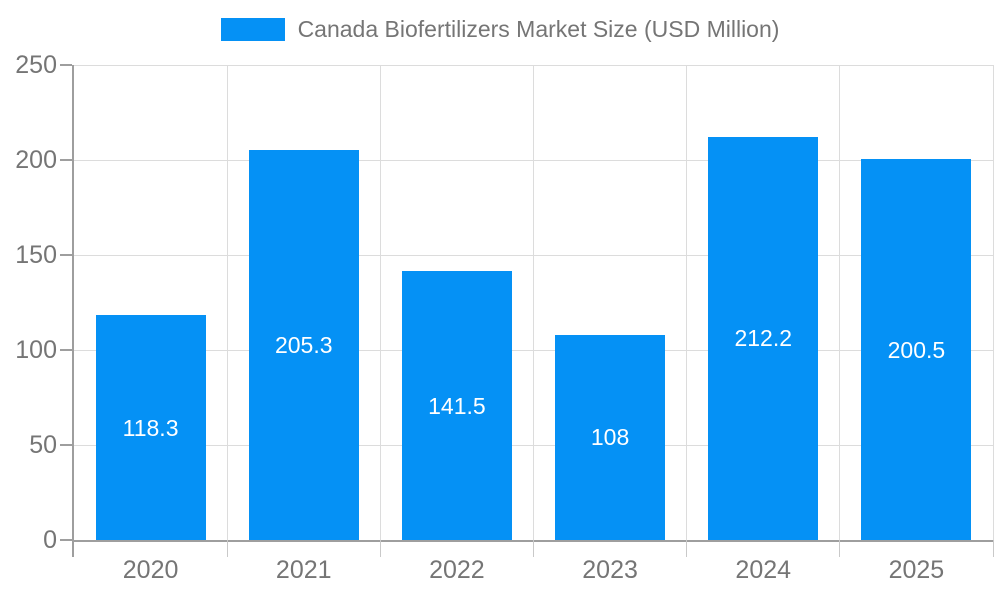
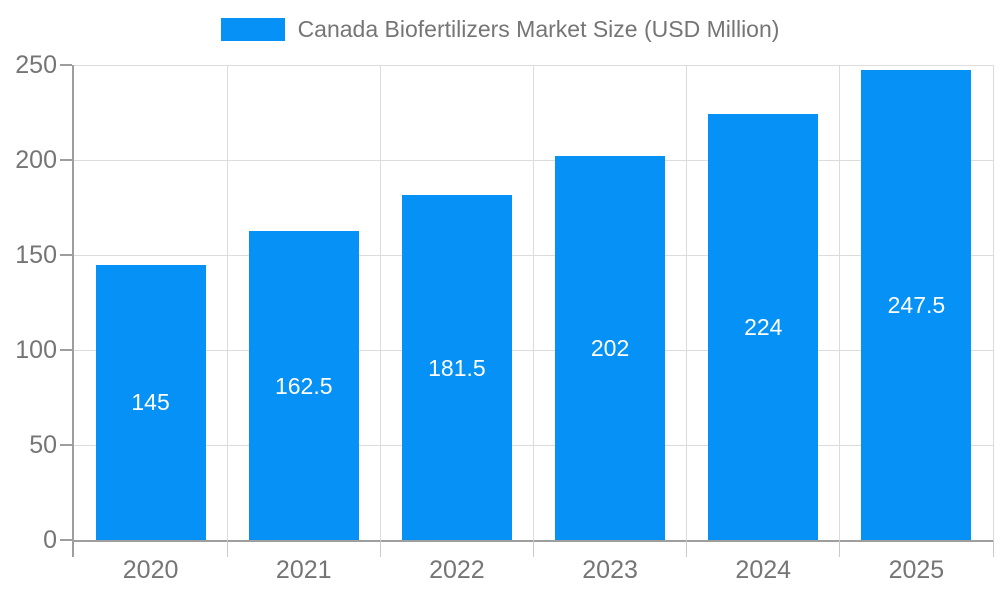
2020: 118.3 -> 145
2021: 205.3 -> 162.5
2022: 141.5 -> 181.5
2023: 108 -> 202
2024: 212.2 -> 224
2025: 200.5 -> 247.5
